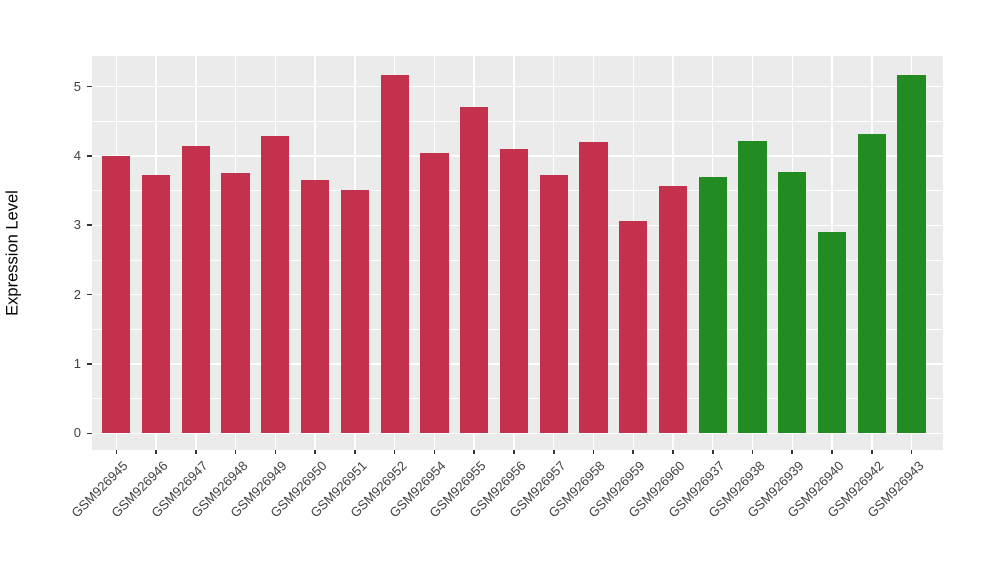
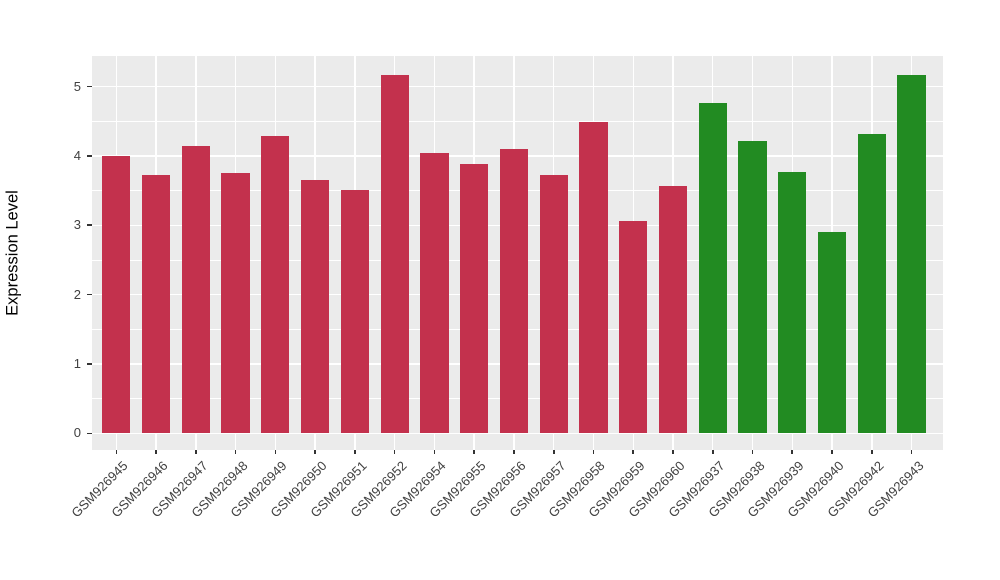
GSM926955: 4.7 -> 3.9
GSM926958: 4.2 -> 4.5
GSM926937: 3.7 -> 4.8
